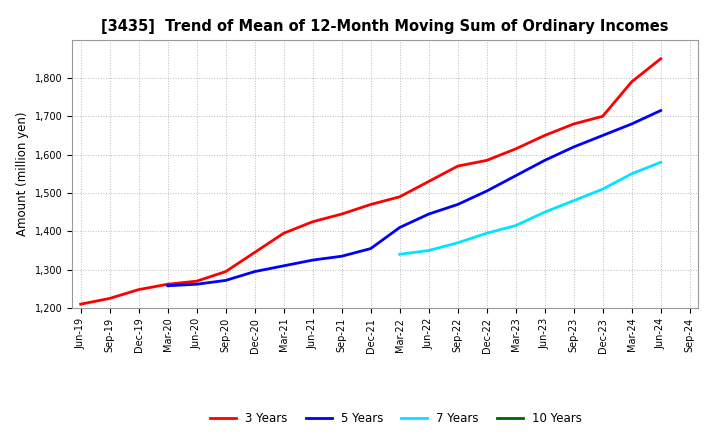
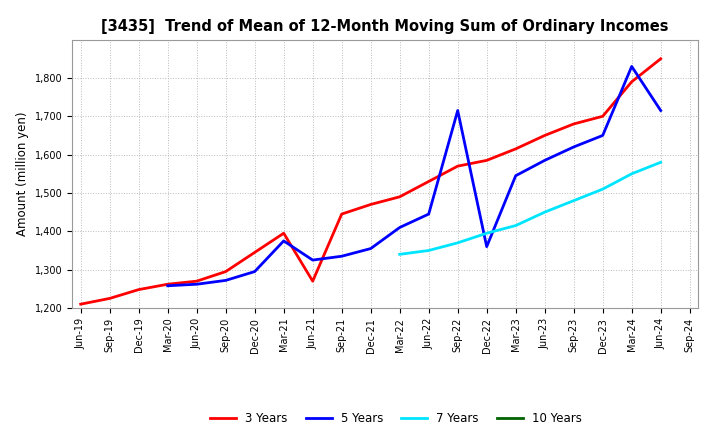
5 Years/Mar-21: 1,310 -> 1,375
3 Years/Jun-21: 1,425 -> 1,270
5 Years/Sep-22: 1,470 -> 1,715
5 Years/Dec-22: 1,505 -> 1,360
5 Years/Mar-24: 1,680 -> 1,830
